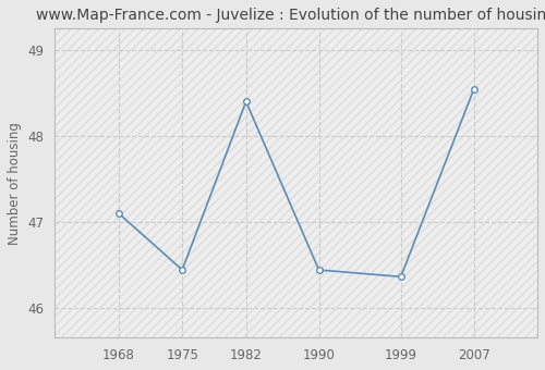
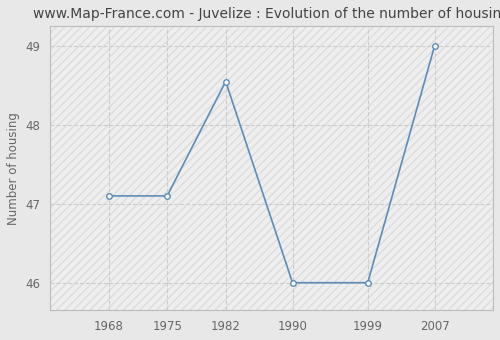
1975: 46.44 -> 47.10
1982: 48.40 -> 48.55
1990: 46.44 -> 46.00
1999: 46.36 -> 46.00
2007: 48.54 -> 49.00
